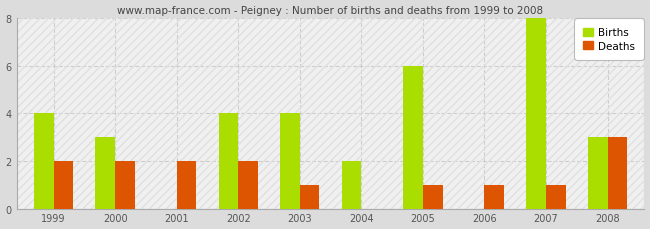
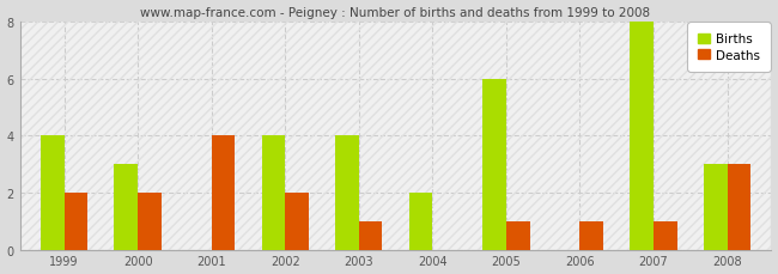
Deaths/2001: 2 -> 4
